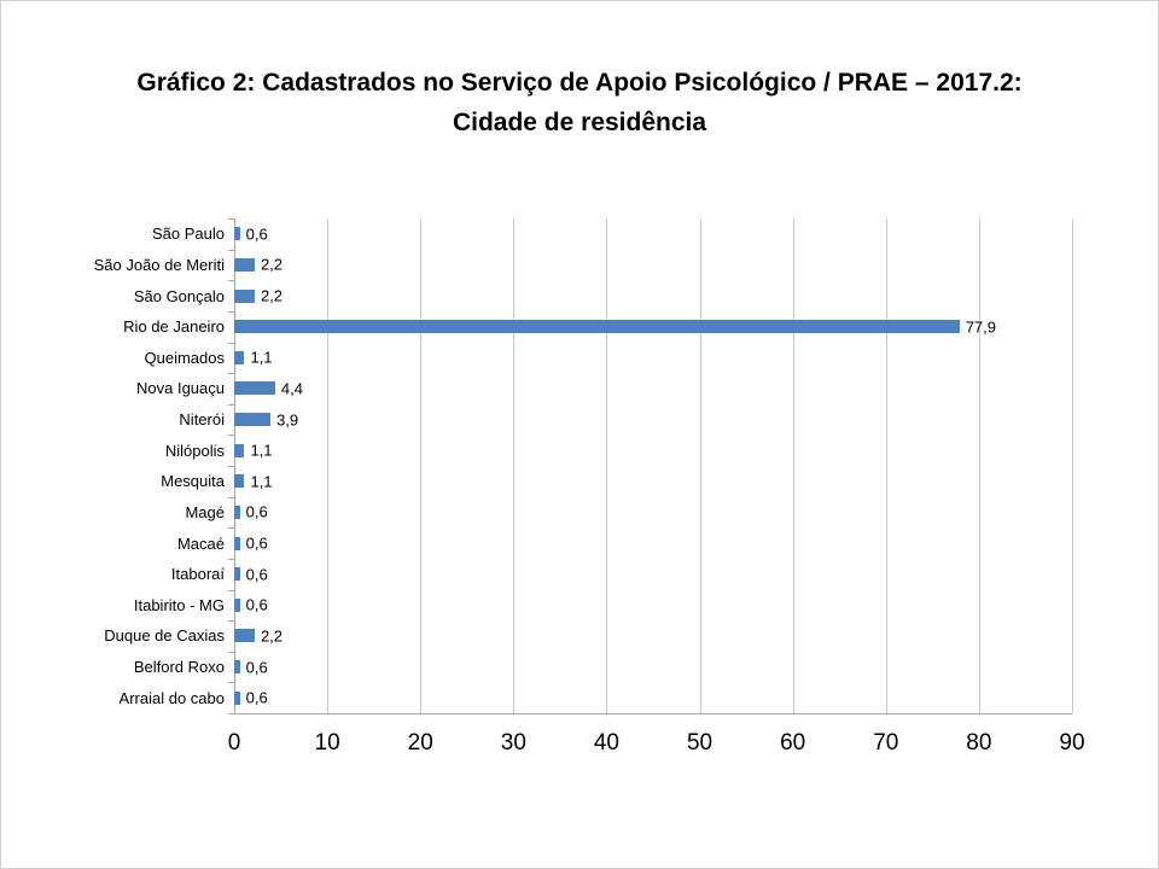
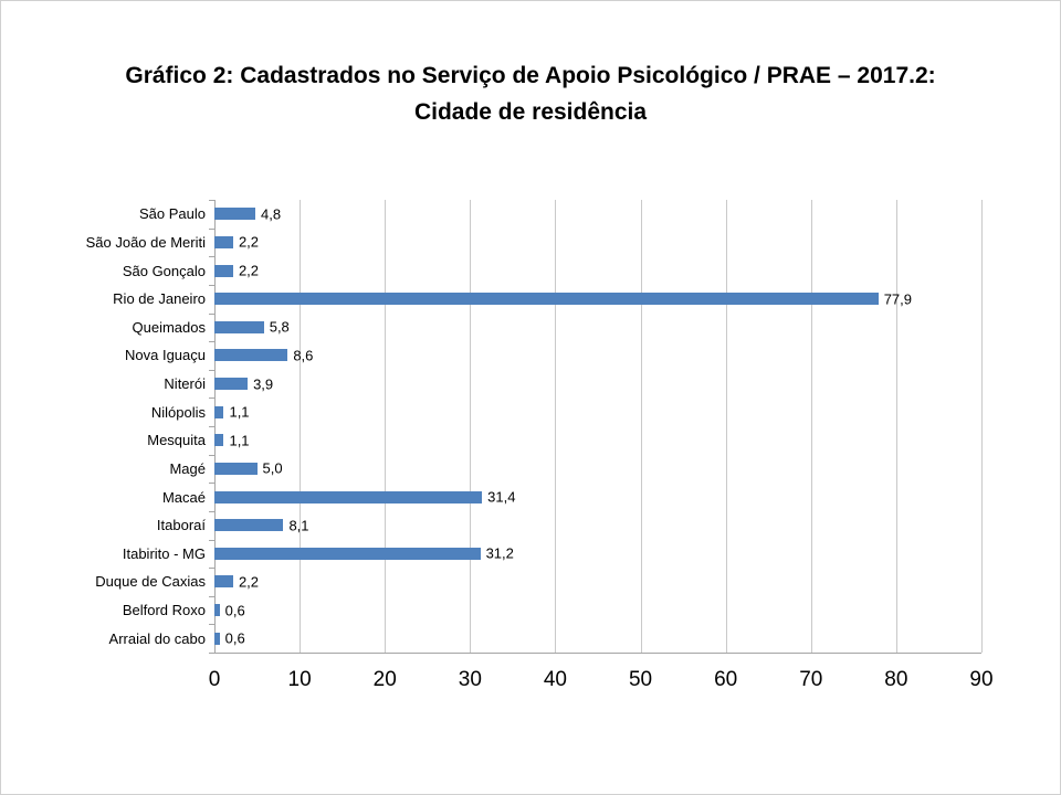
São Paulo: 0,6 -> 4,8
Queimados: 1,1 -> 5,8
Nova Iguaçu: 4,4 -> 8,6
Magé: 0,6 -> 5,0
Macaé: 0,6 -> 31,4
Itaboraí: 0,6 -> 8,1
Itabirito - MG: 0,6 -> 31,2
